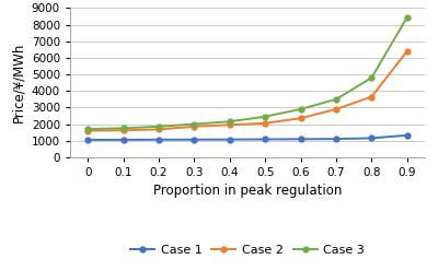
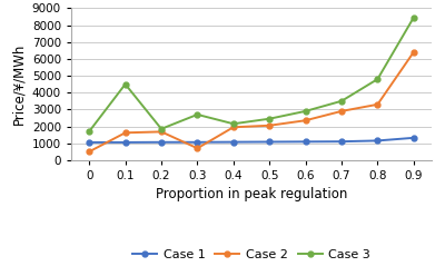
Case 2/0: 1600 -> 500
Case 3/0.1: 1800 -> 4500
Case 2/0.3: 1800 -> 700
Case 3/0.3: 2000 -> 2700
Case 2/0.8: 3600 -> 3300
